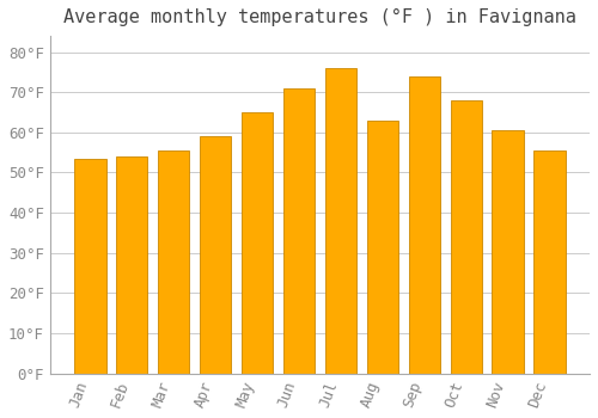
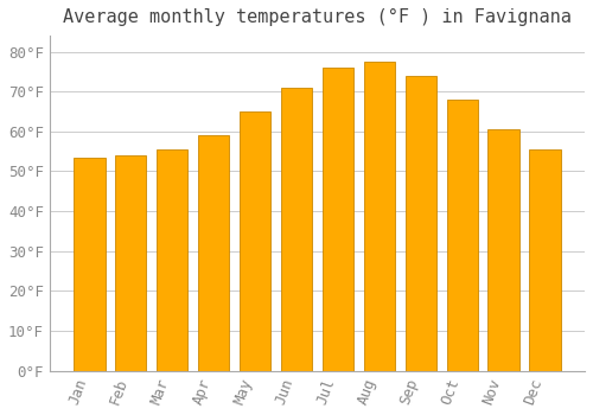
Aug: 63.0°F -> 77.5°F
